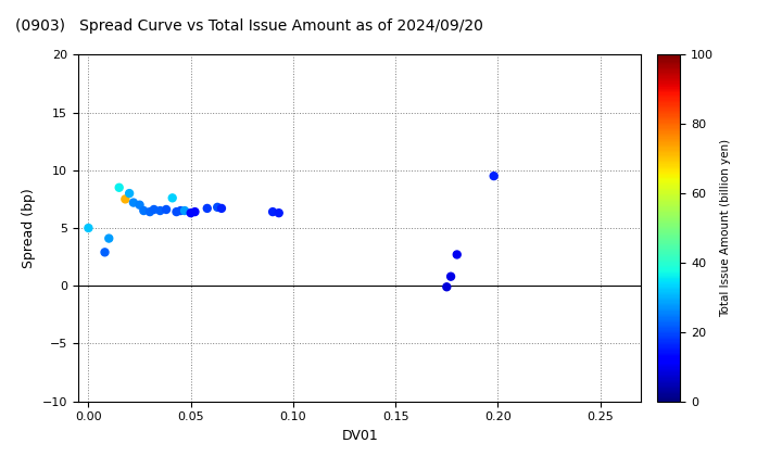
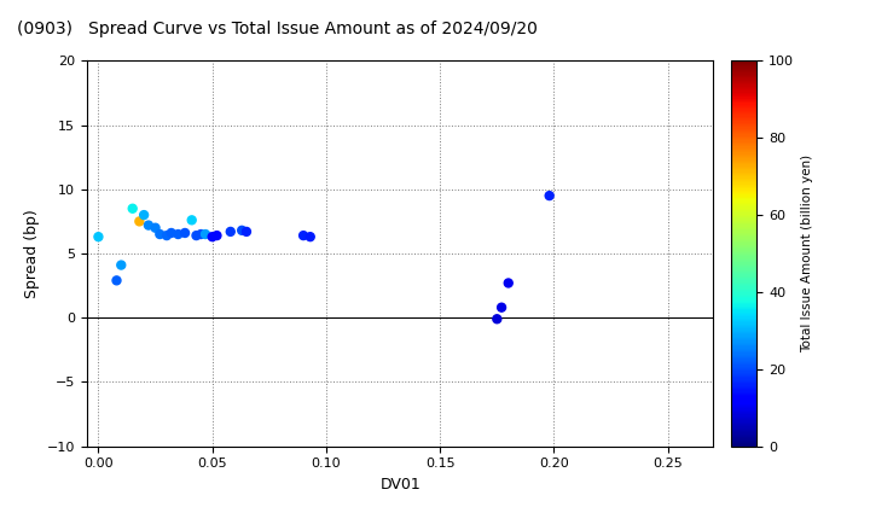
0.00: 5.0 -> 6.3
